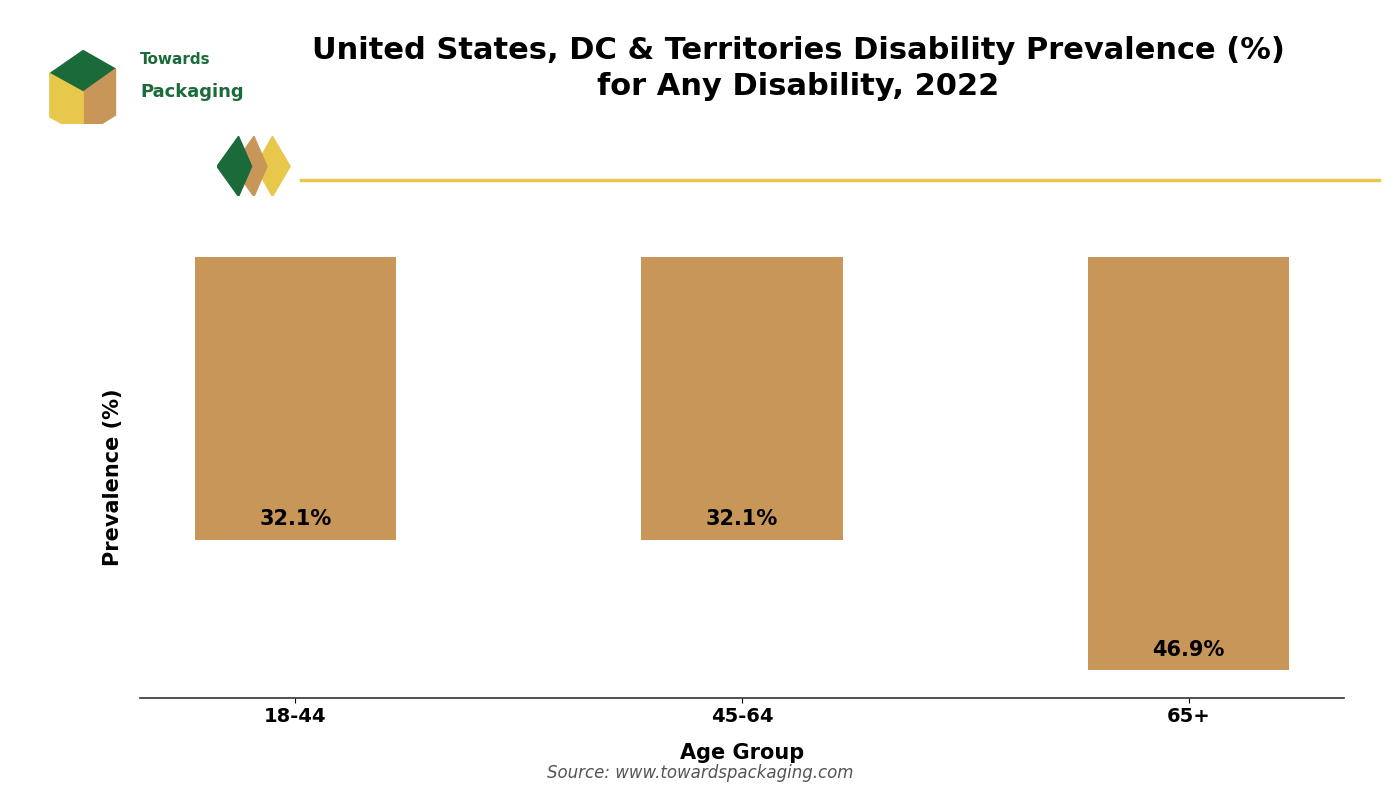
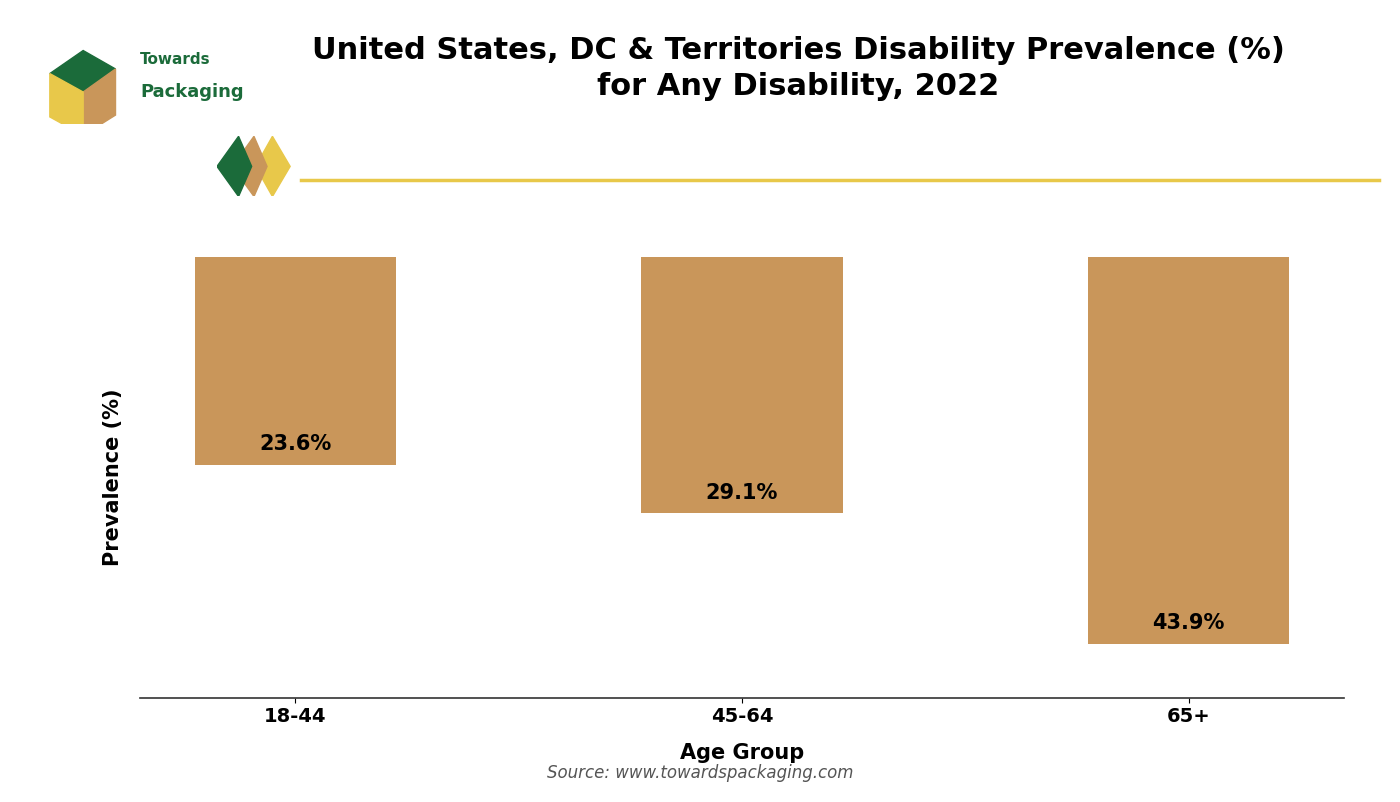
18-44: 32.1% -> 23.6%
45-64: 32.1% -> 29.1%
65+: 46.9% -> 43.9%
